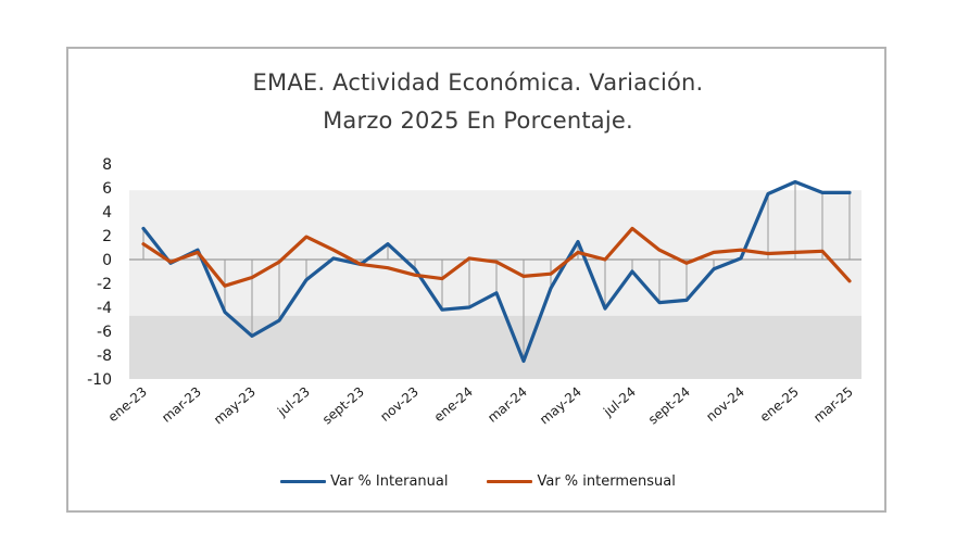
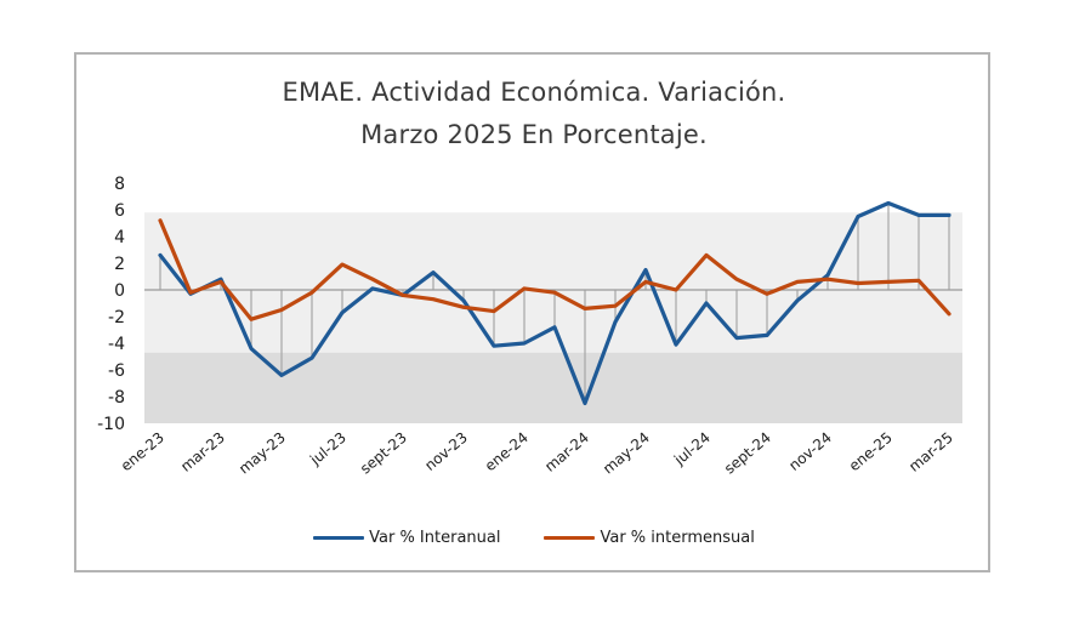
Var % intermensual/ene-23: 1.3 -> 5.2
Var % Interanual/nov-24: 0.1 -> 1.1
